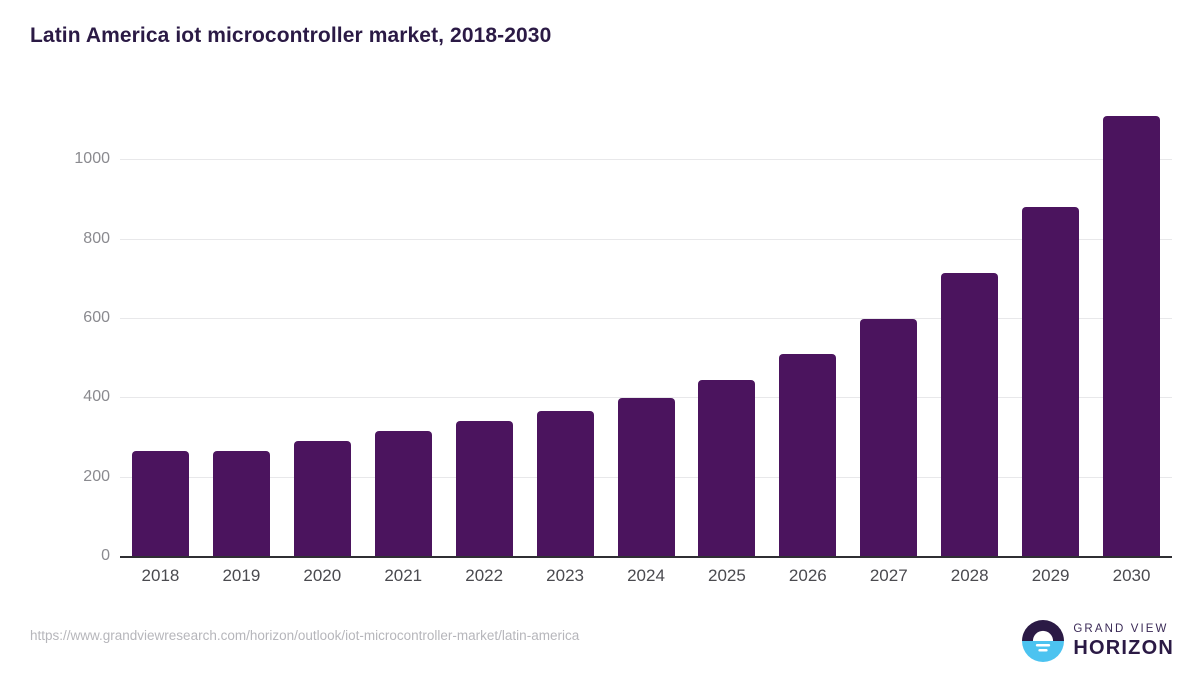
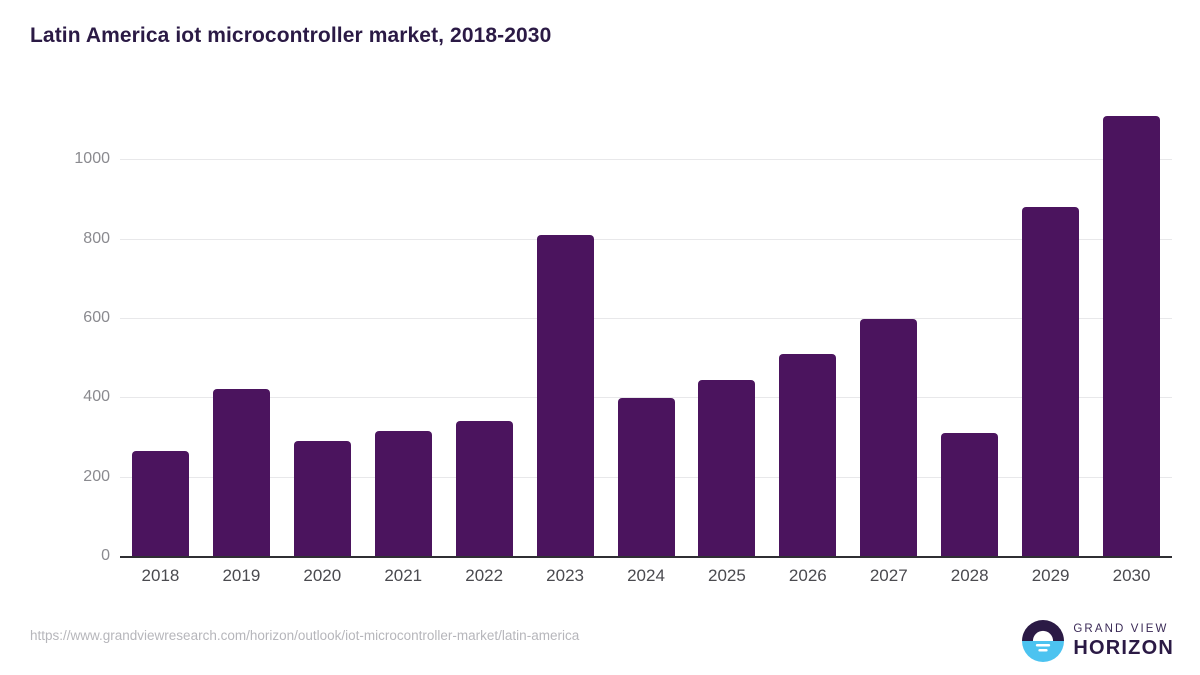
2019: 260 -> 420
2023: 370 -> 810
2028: 710 -> 310
